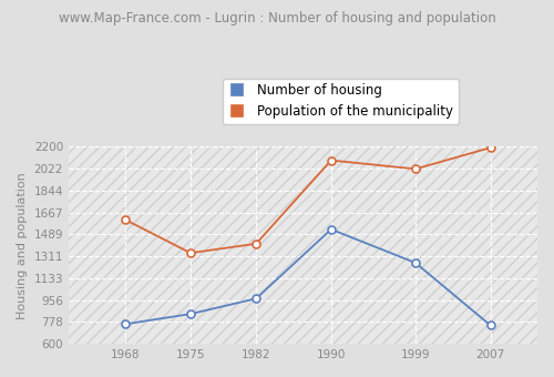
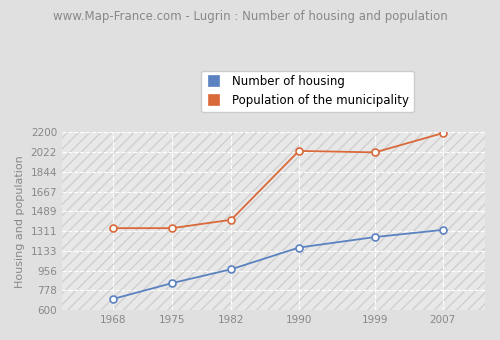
Number of housing/1968: 760 -> 700
Population of the municipality/1968: 1610 -> 1340
Number of housing/1990: 1530 -> 1160
Population of the municipality/1990: 2090 -> 2030
Number of housing/2007: 750 -> 1320
